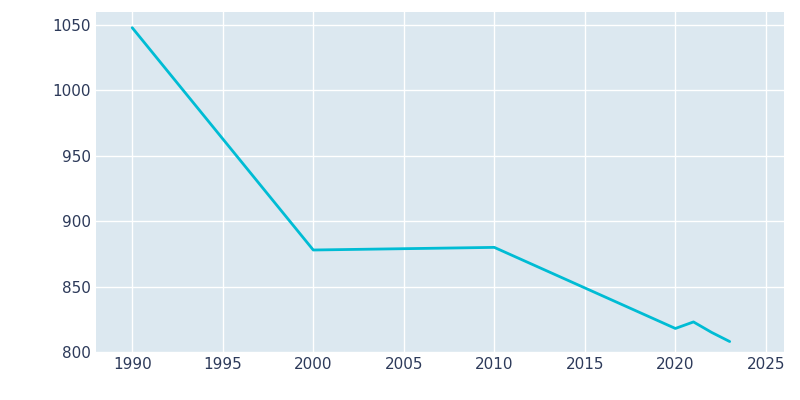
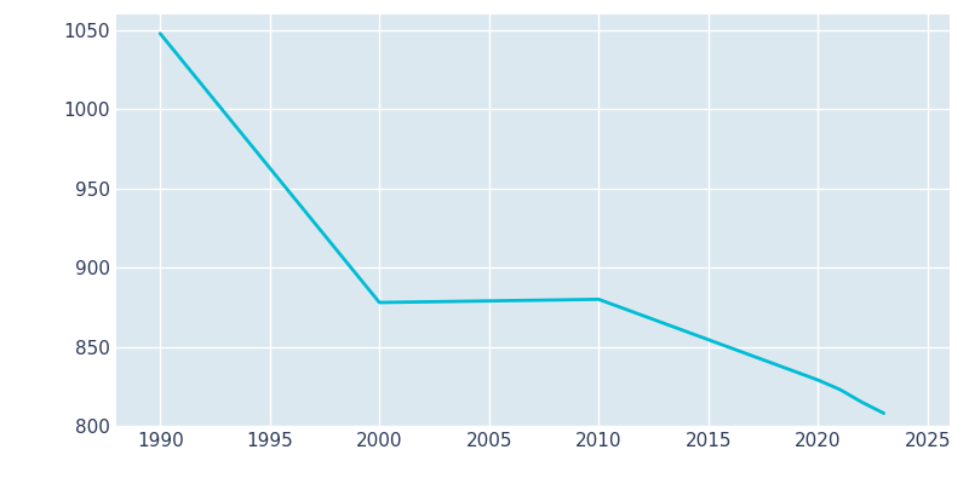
2020: 818 -> 829
